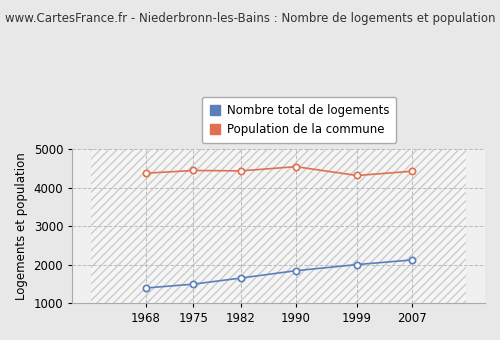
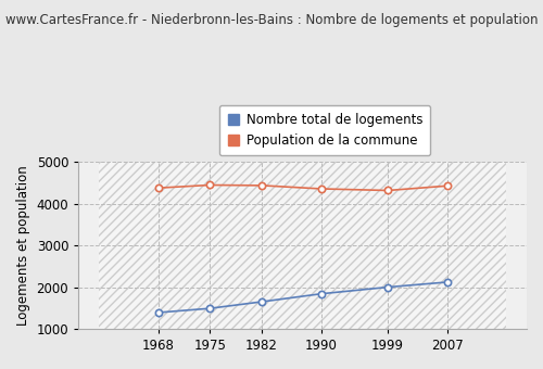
Population de la commune/1990: 4550 -> 4360
